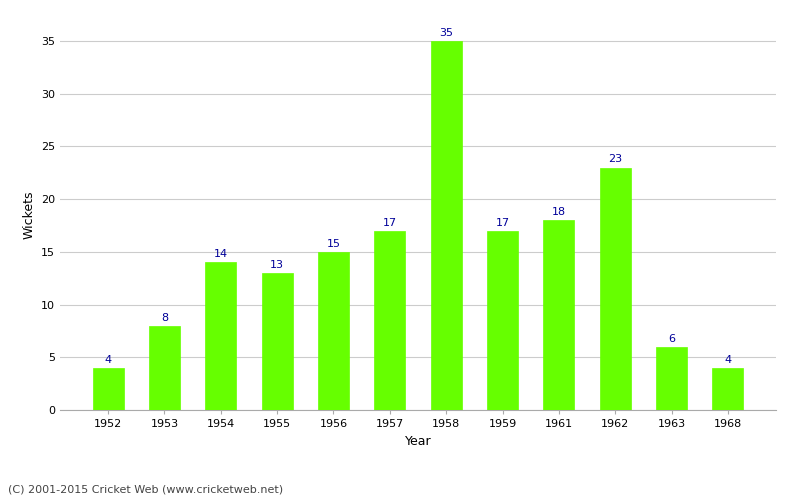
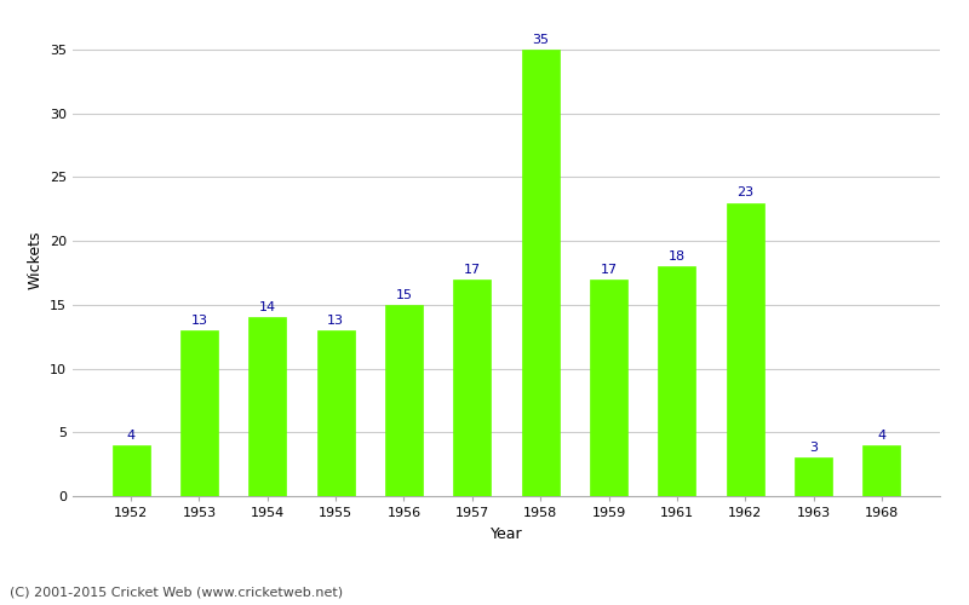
1953: 8 -> 13
1963: 6 -> 3
